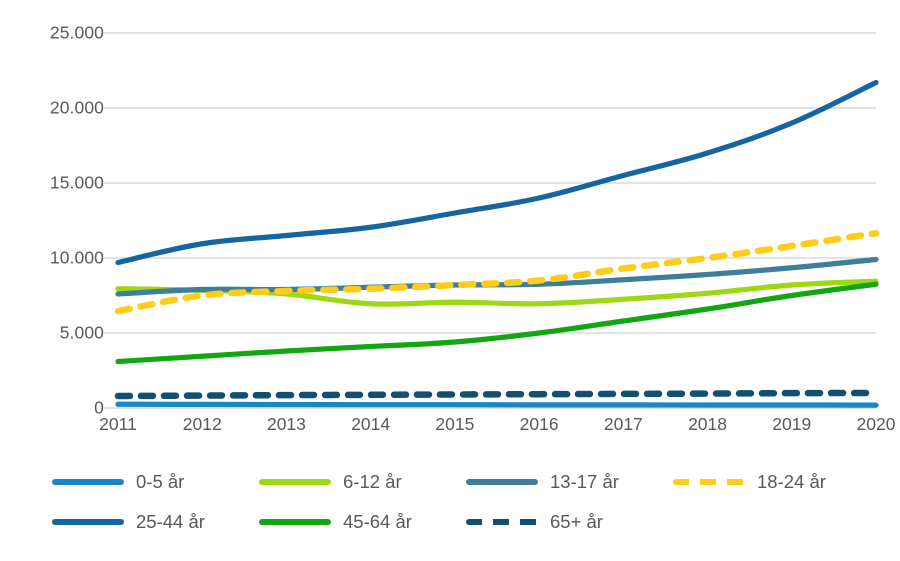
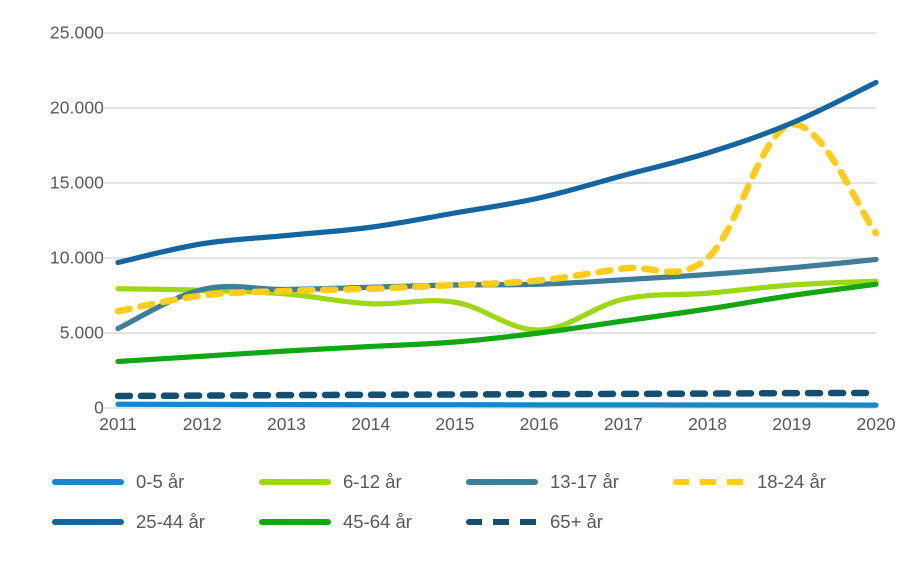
13-17 år/2011: 7600 -> 5300
6-12 år/2016: 7000 -> 5200
18-24 år/2019: 10800 -> 18900
